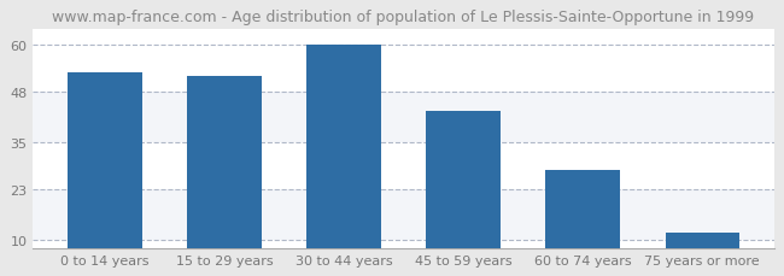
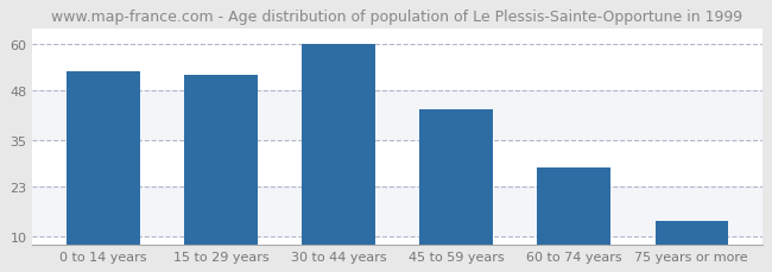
75 years or more: 12 -> 14
